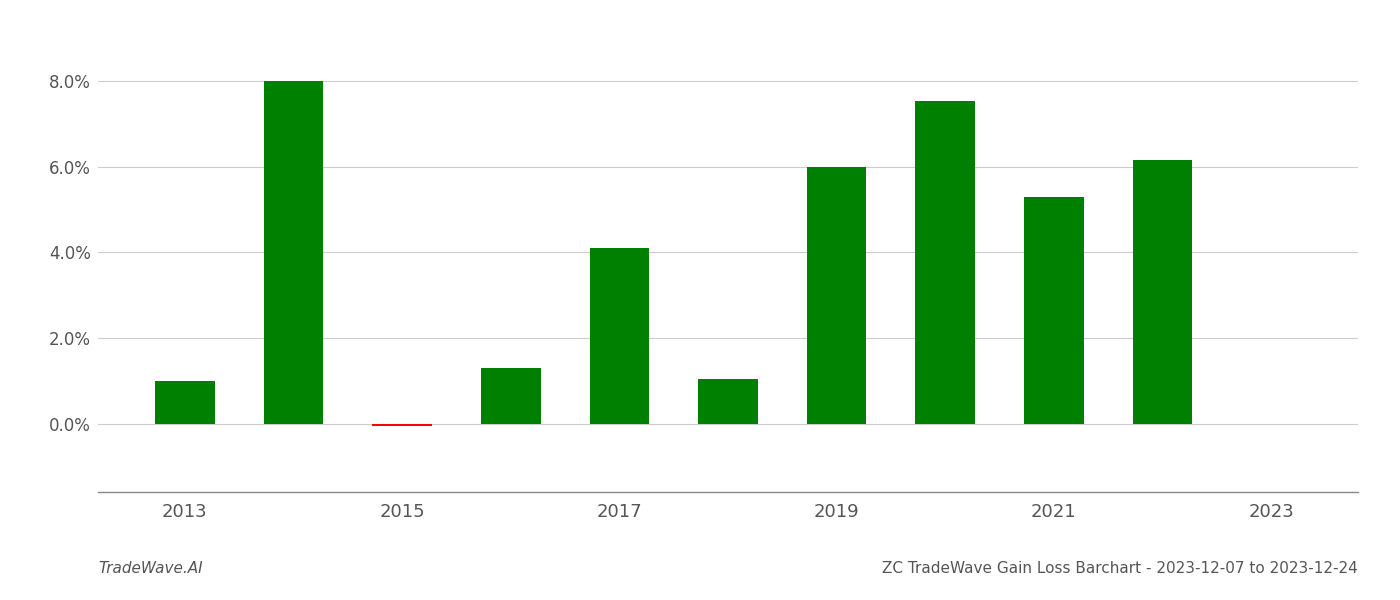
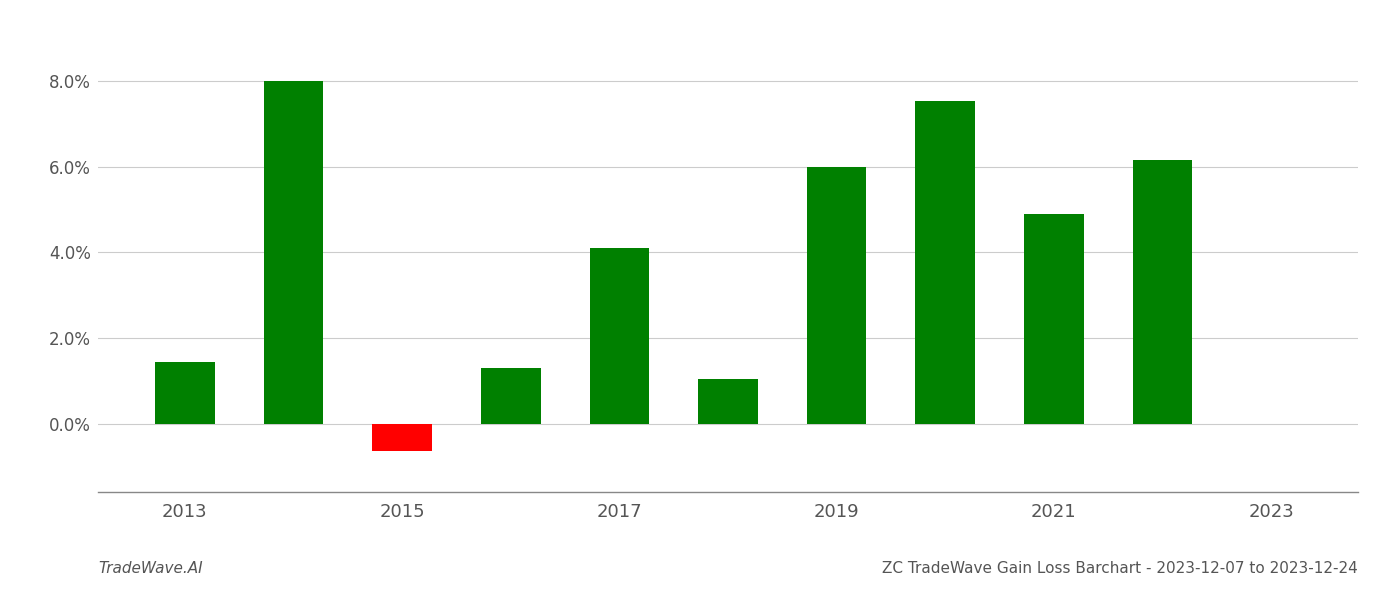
2013: 1.00% -> 1.45%
2015: -0.05% -> -0.65%
2021: 5.30% -> 4.90%
